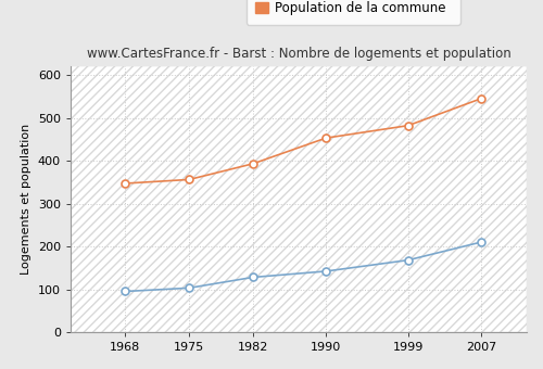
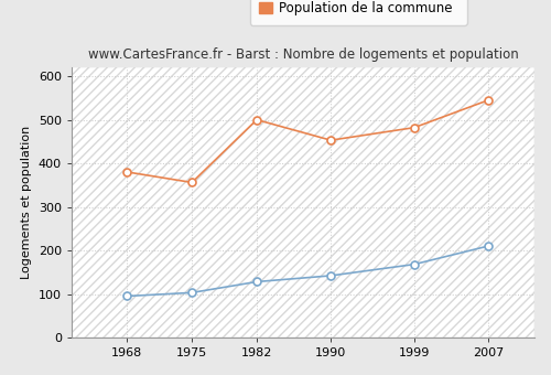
Population de la commune/1968: 347 -> 380
Population de la commune/1982: 393 -> 500
